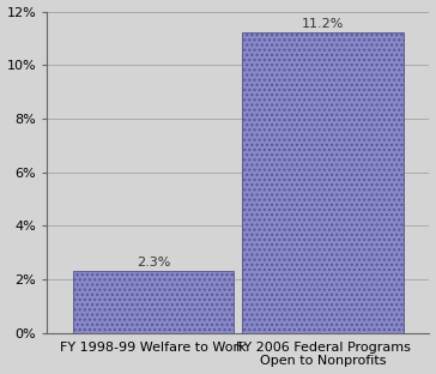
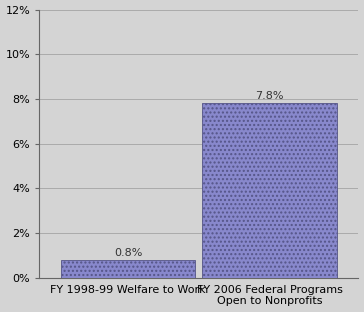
FY 1998-99 Welfare to Work: 2.3% -> 0.8%
FY 2006 Federal Programs Open to Nonprofits: 11.2% -> 7.8%
